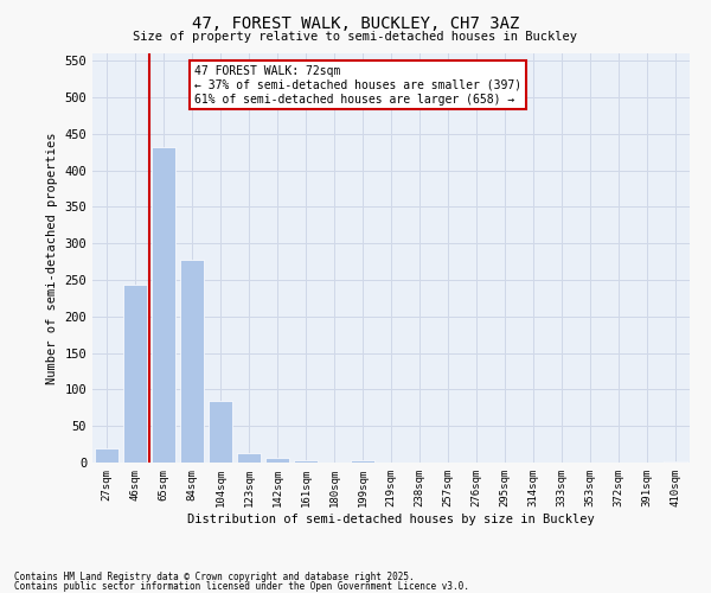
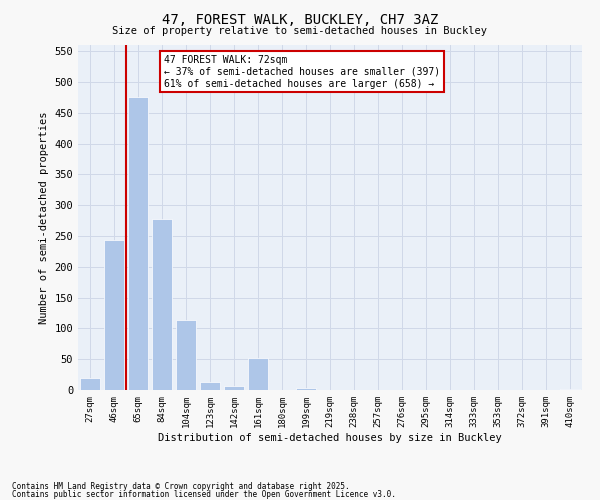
65sqm: 432 -> 476
104sqm: 85 -> 114
161sqm: 4 -> 52
